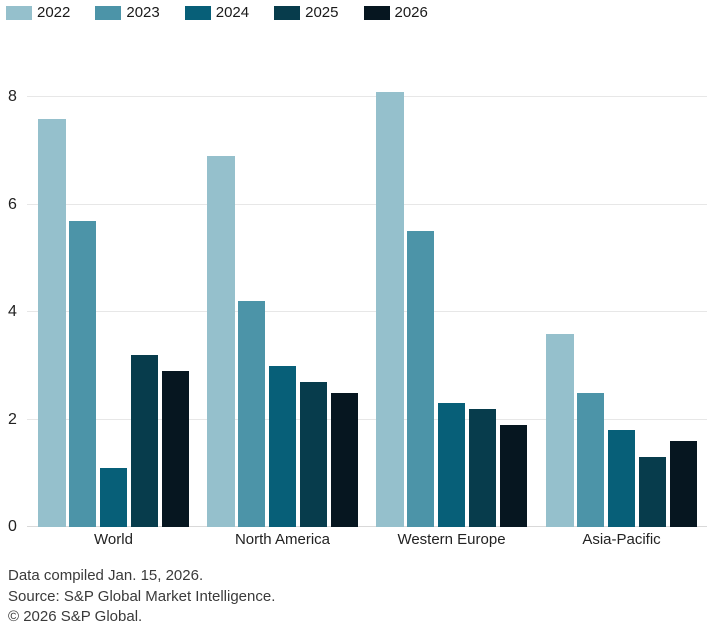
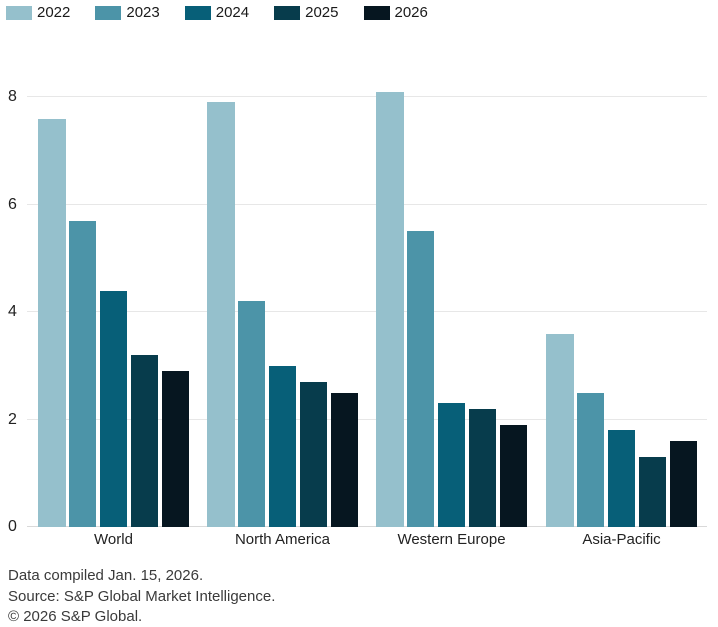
2024/World: 1.1 -> 4.4
2022/North America: 6.9 -> 7.9
